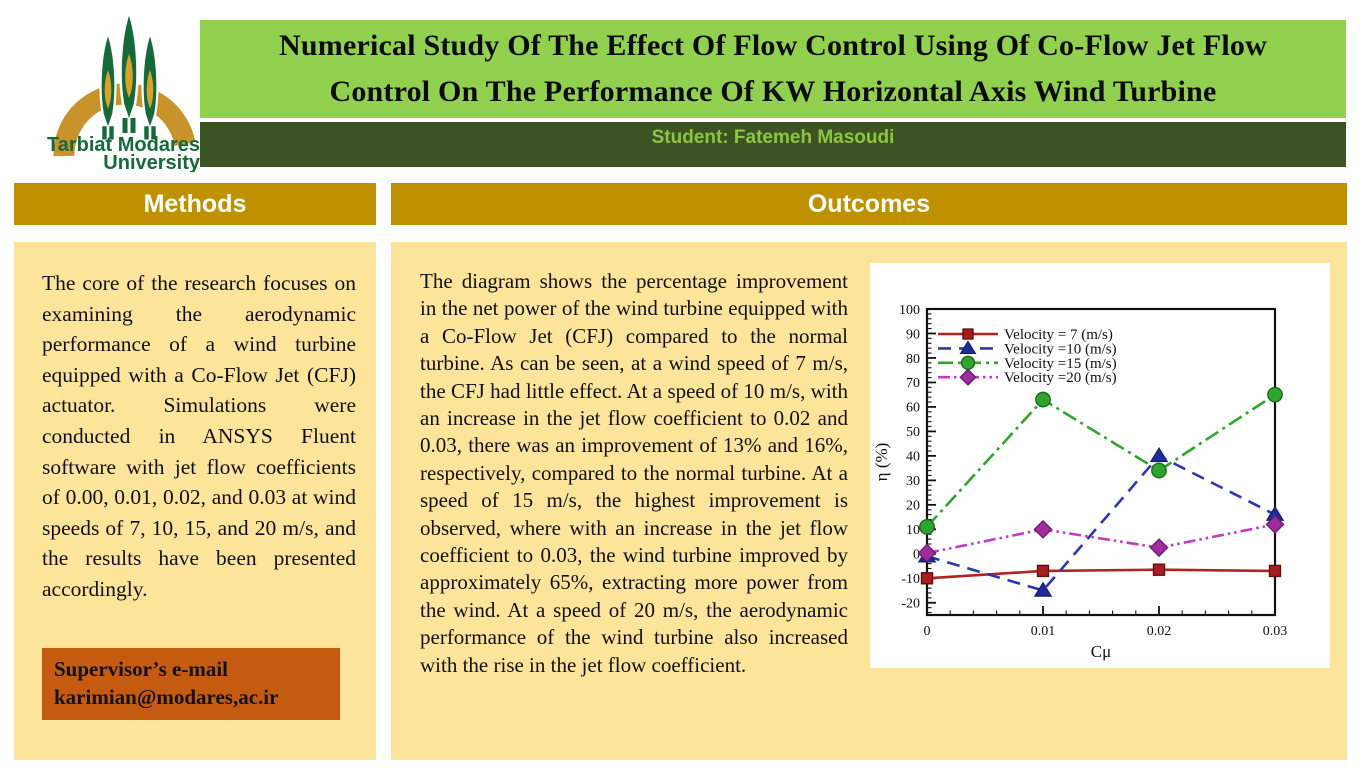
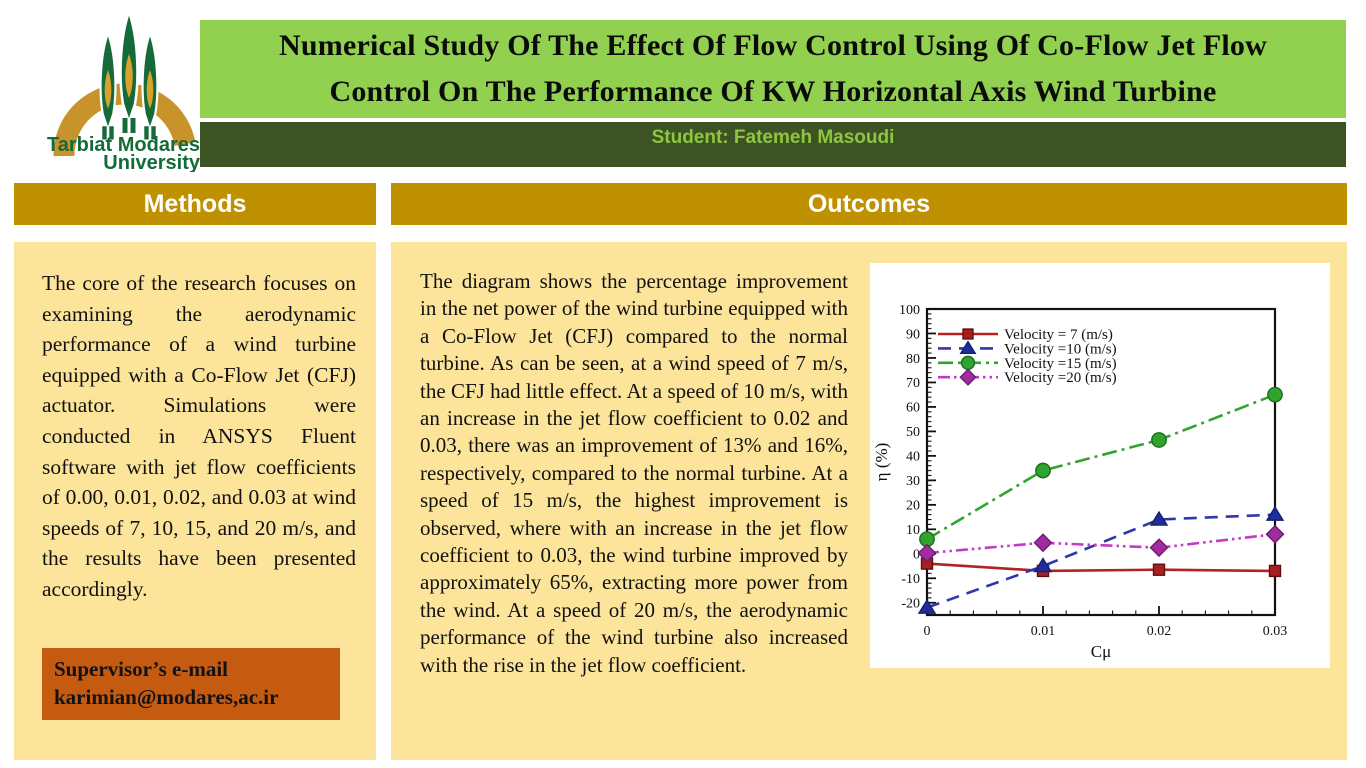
Velocity = 7 (m/s)/0: -10 -> -4
Velocity =10 (m/s)/0: -1 -> -22
Velocity =15 (m/s)/0: 11 -> 6
Velocity =10 (m/s)/0.01: -15 -> -5
Velocity =15 (m/s)/0.01: 63 -> 34
Velocity =20 (m/s)/0.01: 10 -> 4
Velocity =10 (m/s)/0.02: 40 -> 14
Velocity =15 (m/s)/0.02: 34 -> 46
Velocity =20 (m/s)/0.03: 12 -> 8
